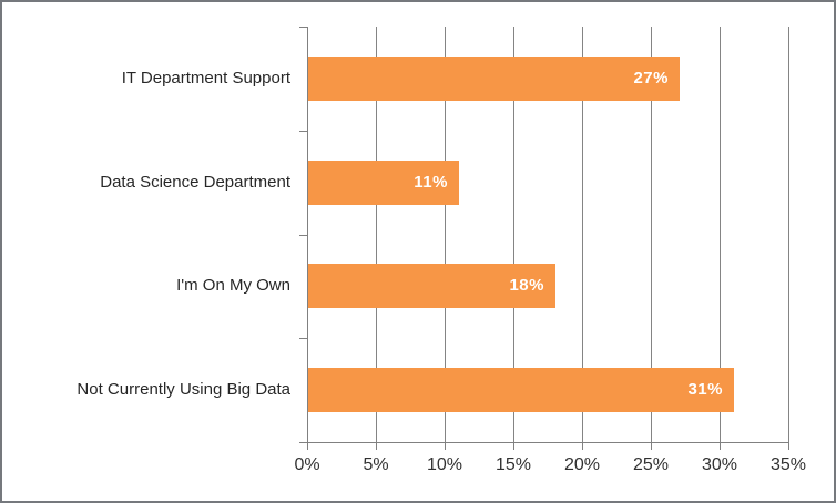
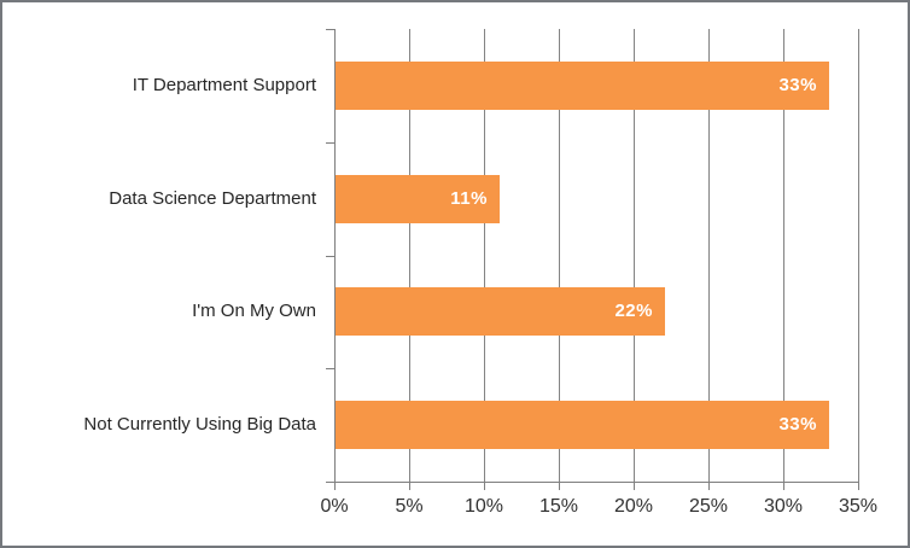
IT Department Support: 27% -> 33%
I'm On My Own: 18% -> 22%
Not Currently Using Big Data: 31% -> 33%
